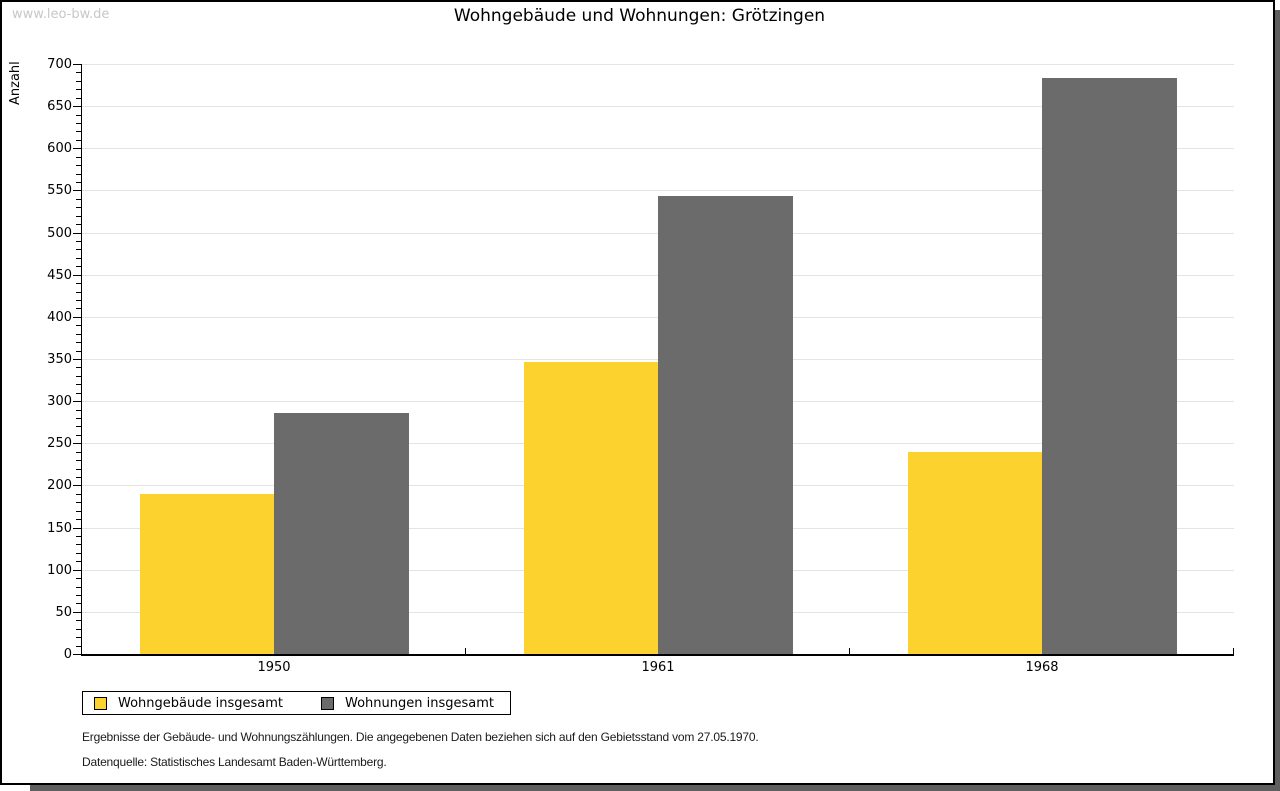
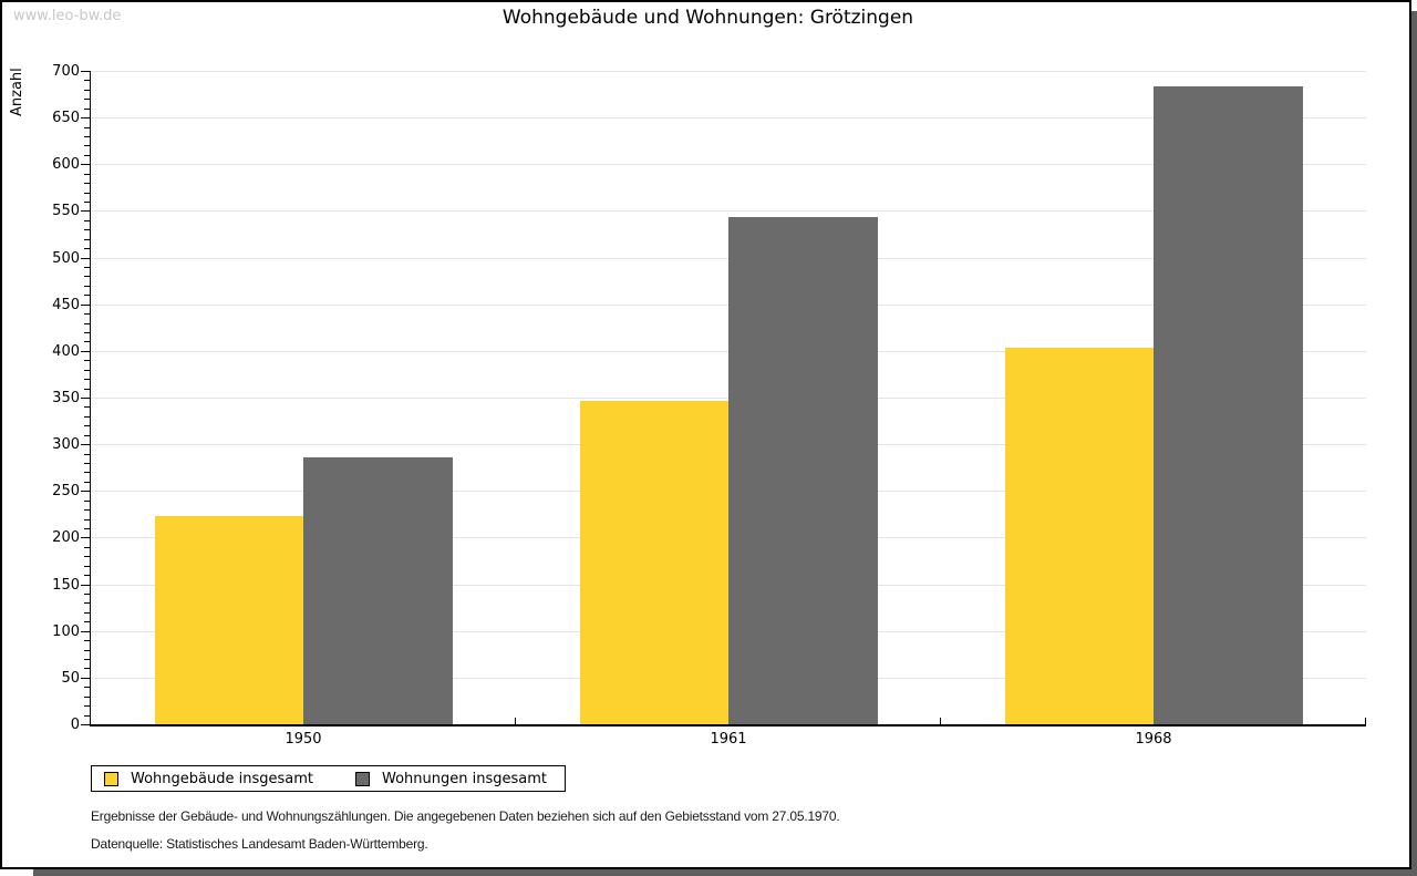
Wohngebäude insgesamt/1950: 190 -> 220
Wohngebäude insgesamt/1968: 240 -> 400
